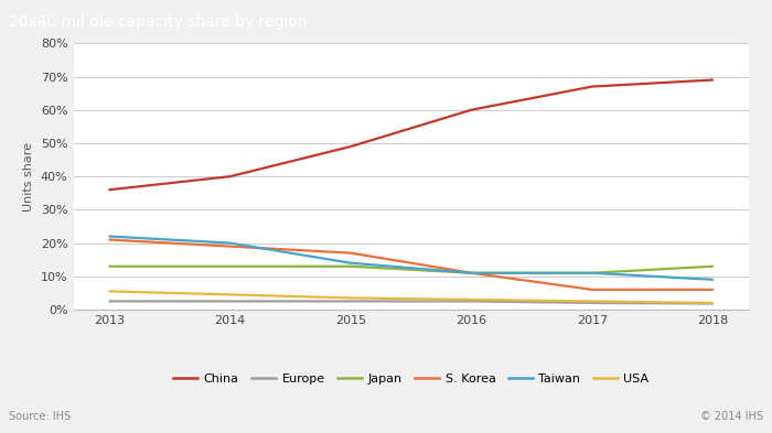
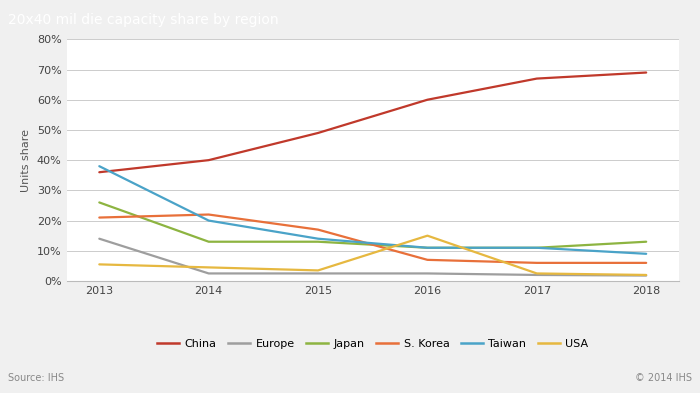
Europe/2013: 2.5% -> 14.0%
Japan/2013: 13% -> 26%
Taiwan/2013: 22% -> 38%
S. Korea/2014: 19% -> 22%
S. Korea/2016: 11% -> 7%
USA/2016: 3.0% -> 15.0%
